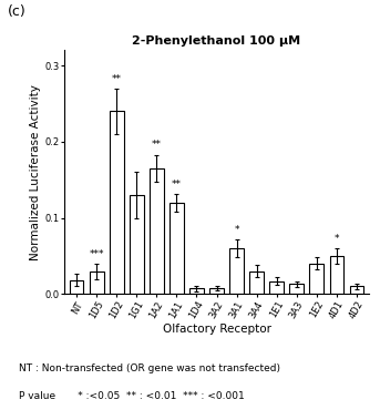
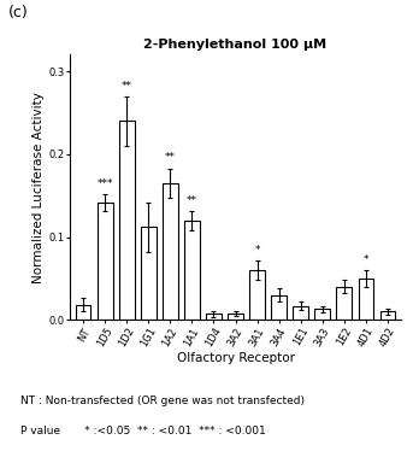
1D5: 0.030 -> 0.142
1G1: 0.130 -> 0.112
